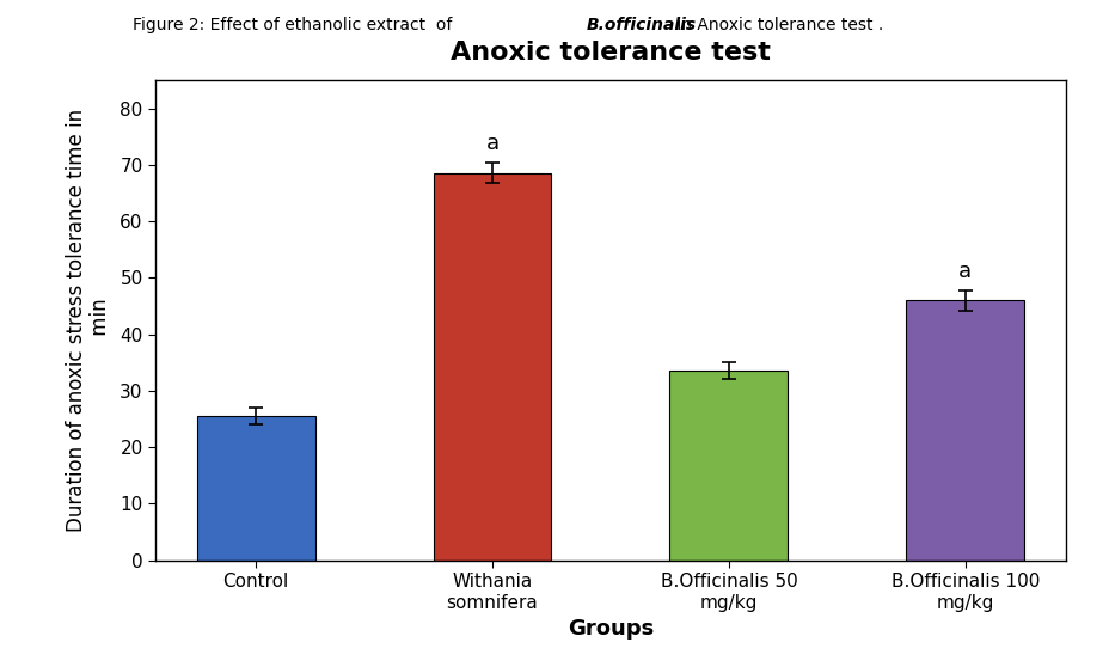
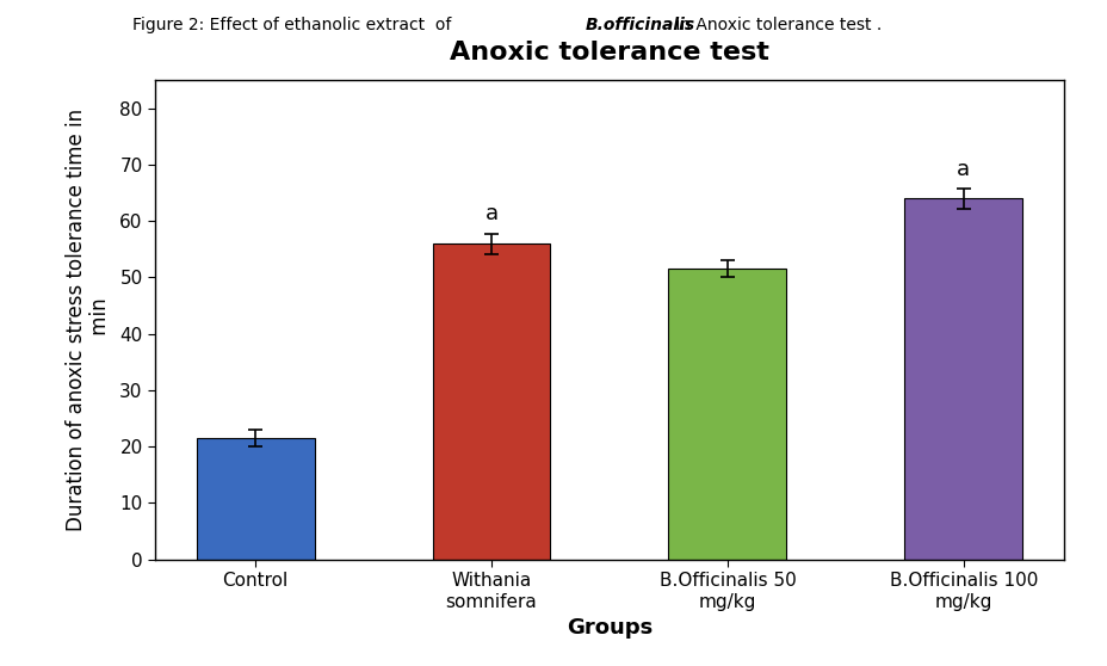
Control: 25.5 -> 21.5
Withania somnifera: 68.5 -> 56.0
B.Officinalis 50 mg/kg: 33.5 -> 51.5
B.Officinalis 100 mg/kg: 46.0 -> 64.0
